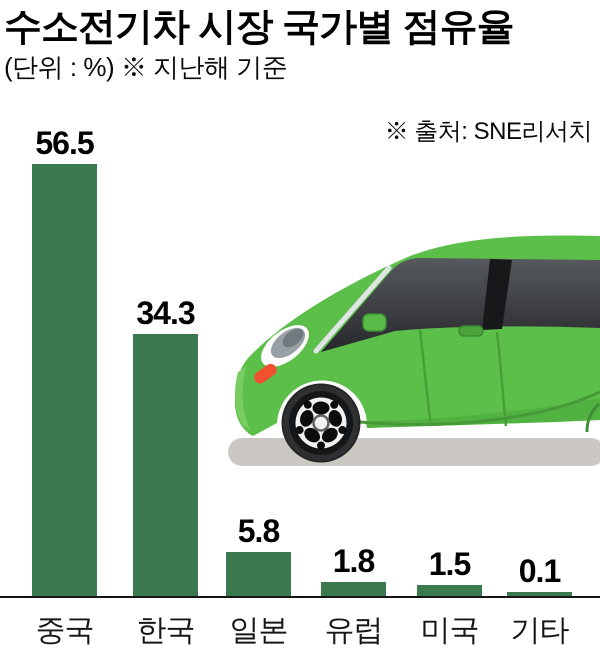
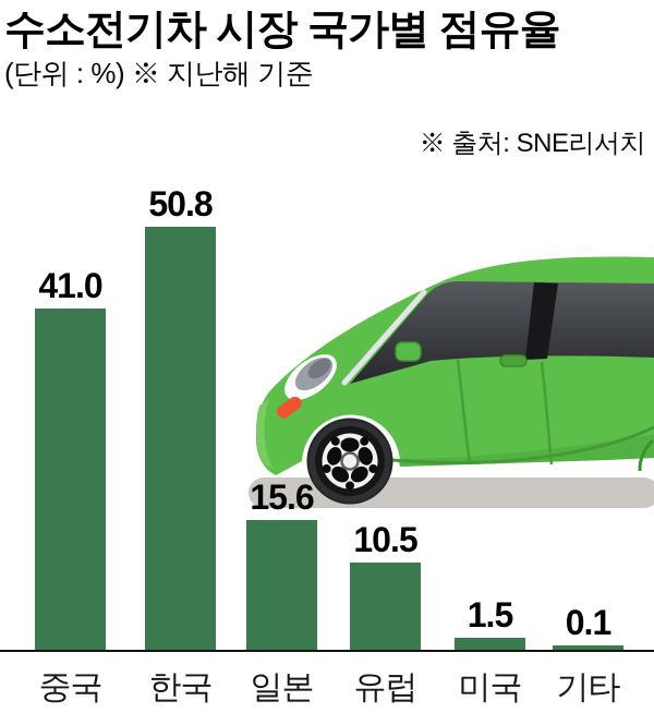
중국: 56.5 -> 41.0
한국: 34.3 -> 50.8
일본: 5.8 -> 15.6
유럽: 1.8 -> 10.5
